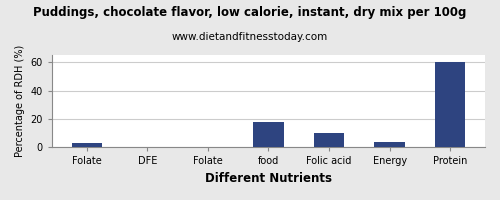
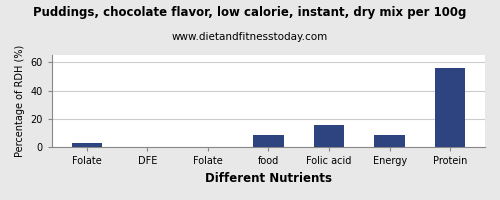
food: 18 -> 9
Folic acid: 10 -> 16
Energy: 4 -> 9
Protein: 60 -> 56
